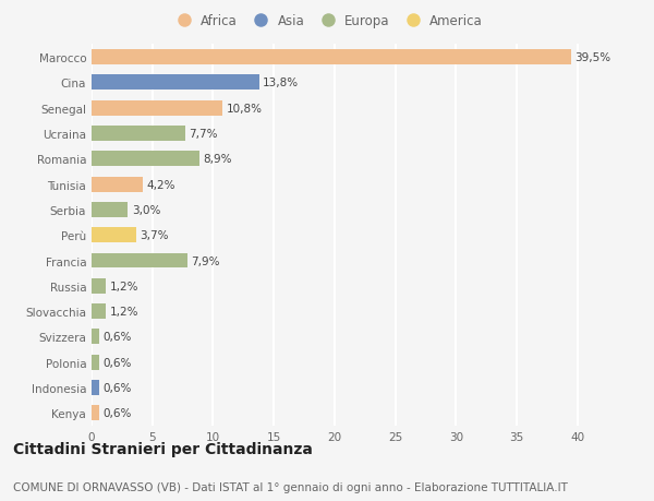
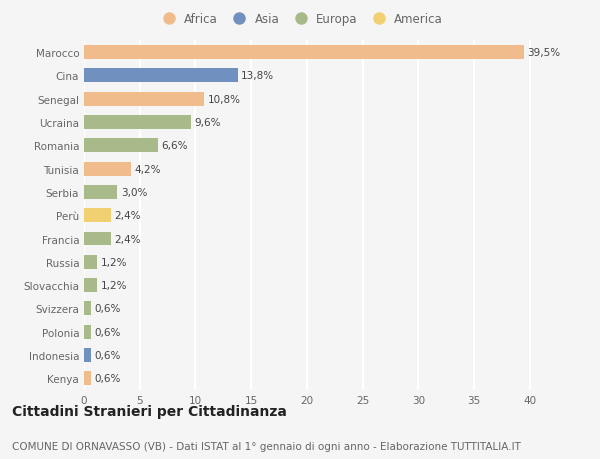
Ucraina: 7,7% -> 9,6%
Romania: 8,9% -> 6,6%
Perù: 3,7% -> 2,4%
Francia: 7,9% -> 2,4%
